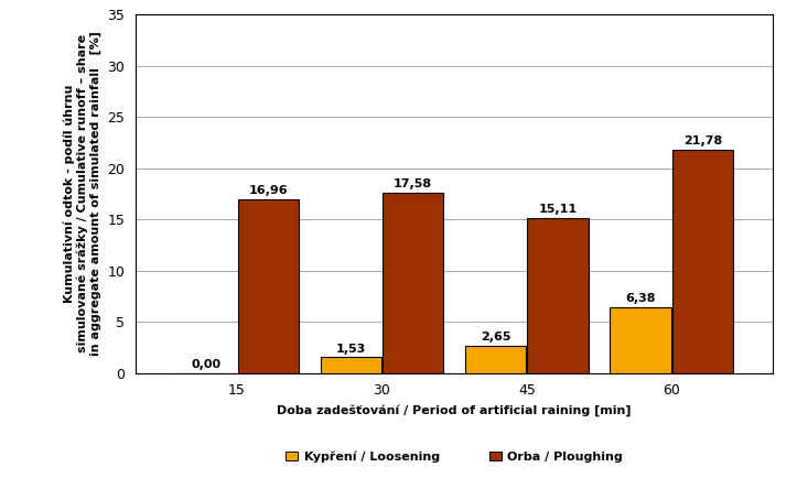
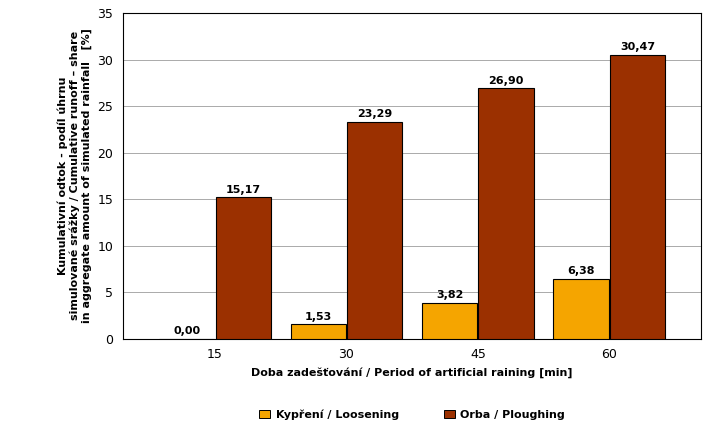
Orba / Ploughing/15: 16,96 -> 15,17
Orba / Ploughing/30: 17,58 -> 23,29
Kypření / Loosening/45: 2,65 -> 3,82
Orba / Ploughing/45: 15,11 -> 26,90
Orba / Ploughing/60: 21,78 -> 30,47
